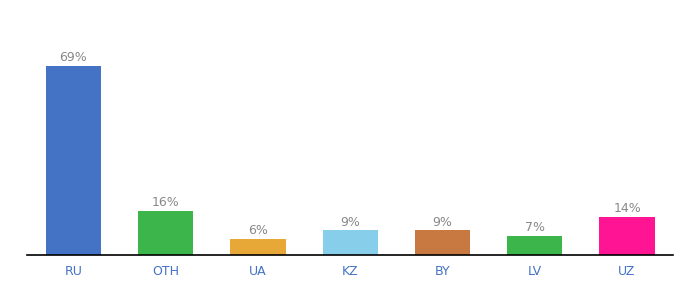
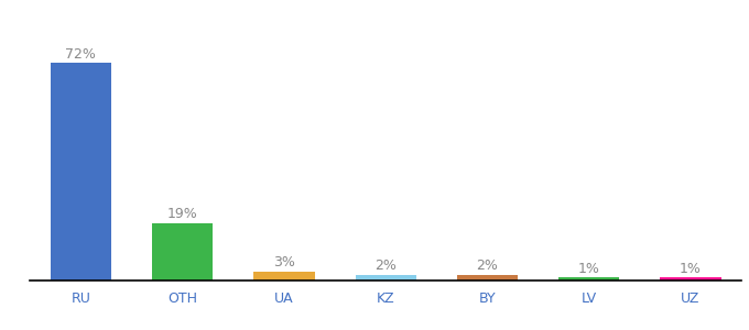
RU: 69% -> 72%
OTH: 16% -> 19%
UA: 6% -> 3%
KZ: 9% -> 2%
BY: 9% -> 2%
LV: 7% -> 1%
UZ: 14% -> 1%
